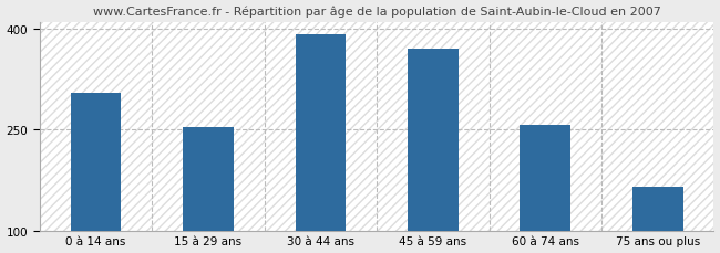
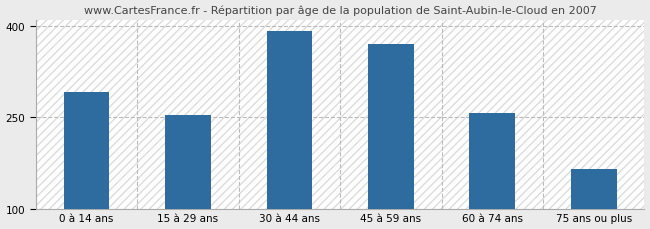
0 à 14 ans: 305 -> 292
